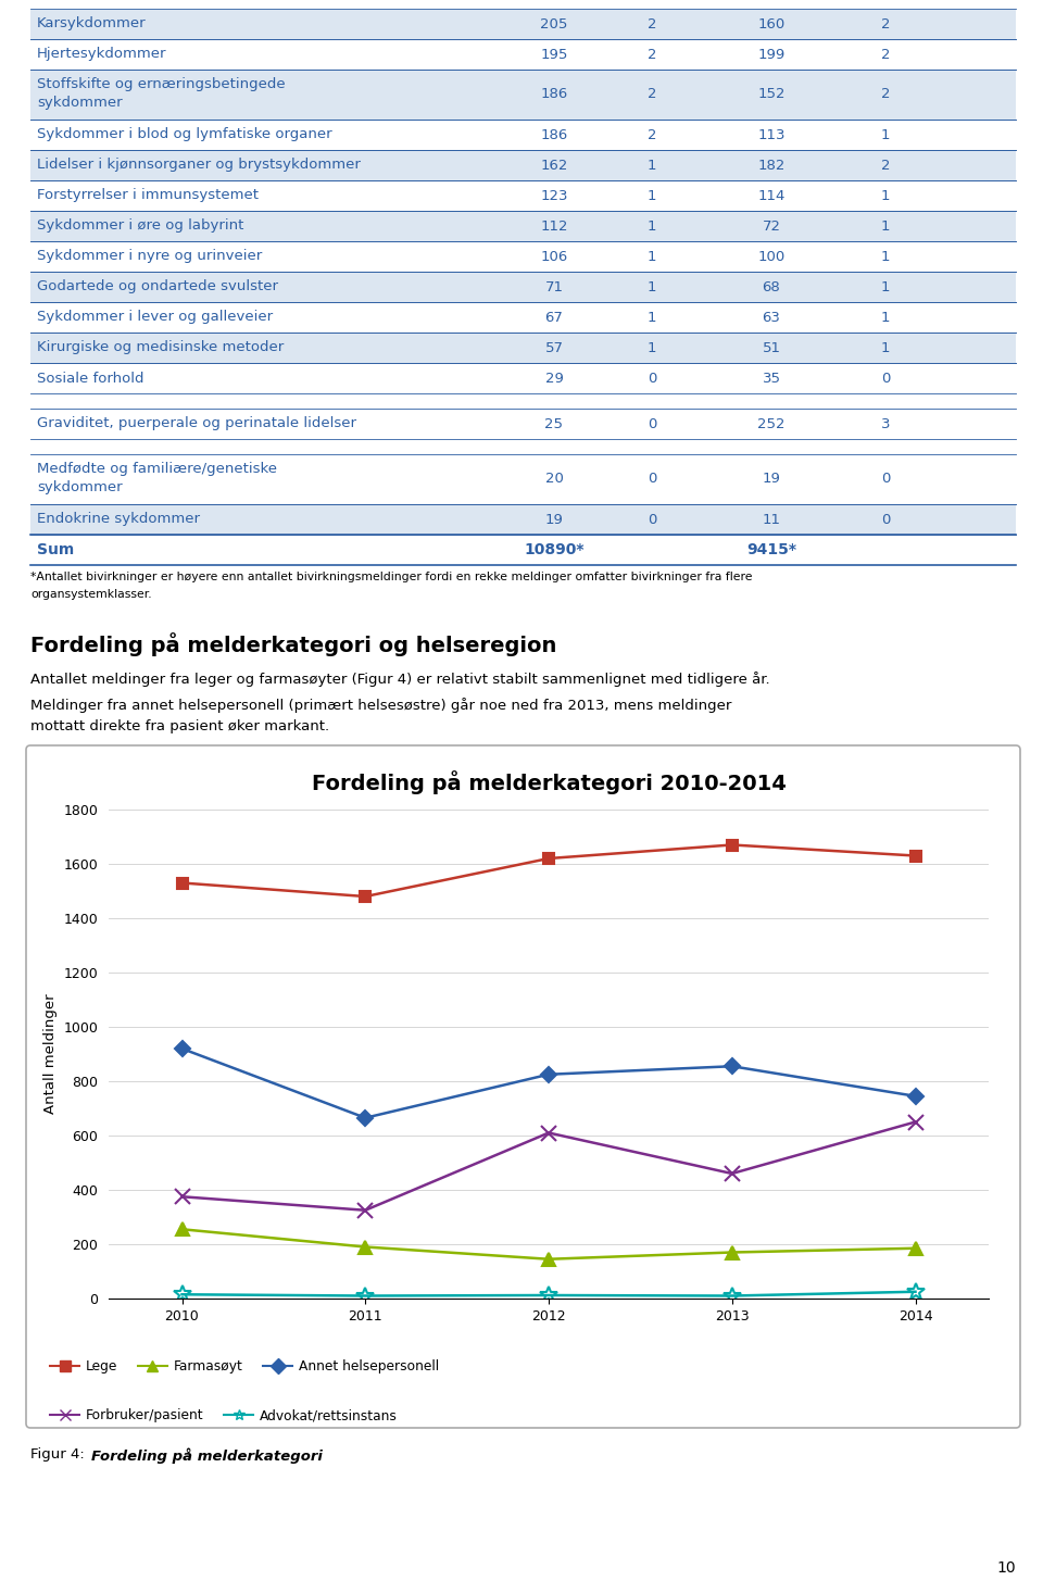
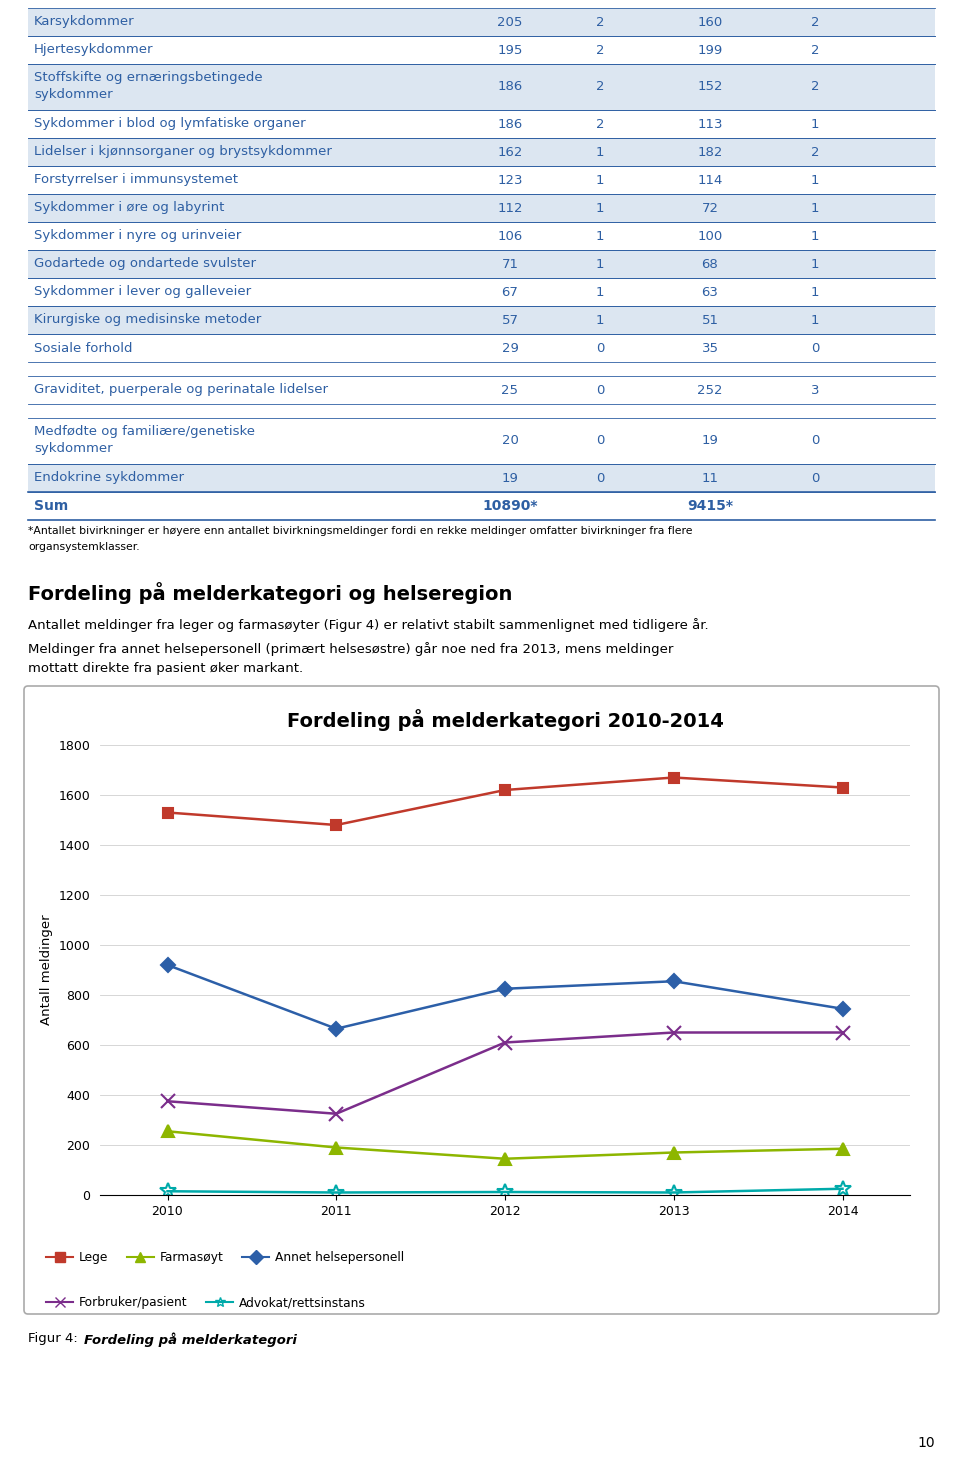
Forbruker/pasient/2013: 460 -> 650
